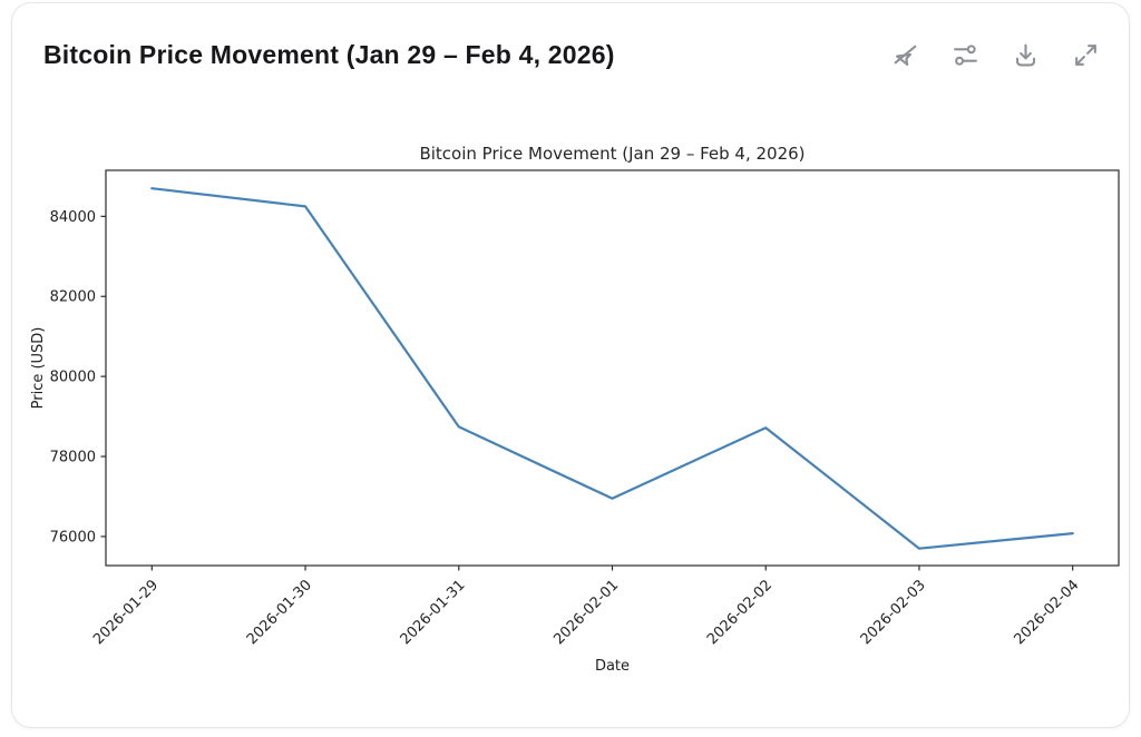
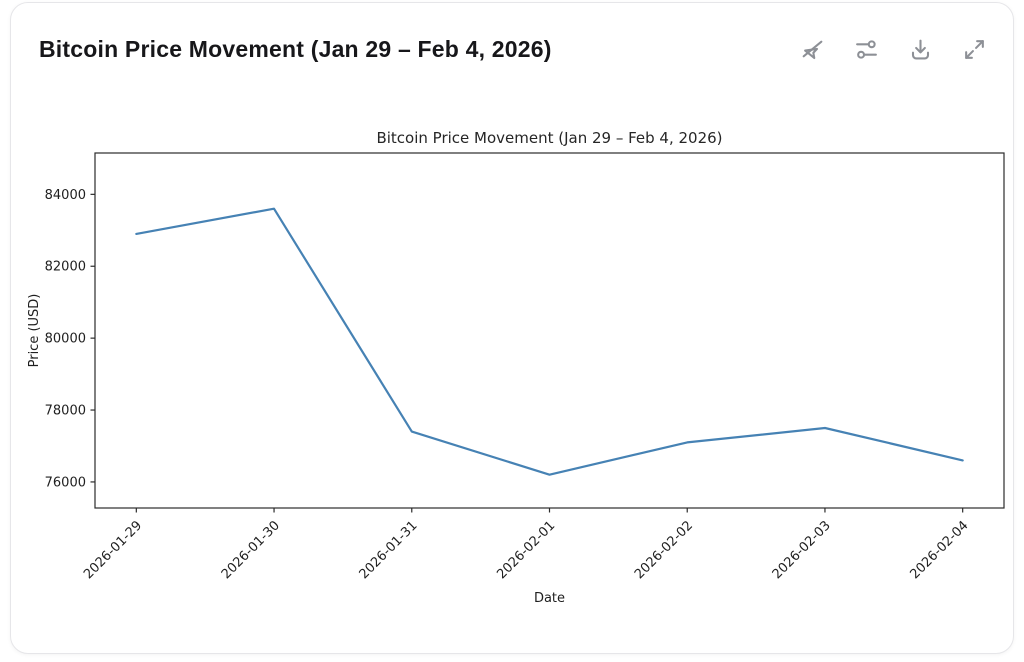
2026-01-29: 84700 -> 82900
2026-01-30: 84200 -> 83600
2026-01-31: 78700 -> 77400
2026-02-01: 77000 -> 76200
2026-02-02: 78700 -> 77100
2026-02-03: 75700 -> 77500
2026-02-04: 76100 -> 76600
